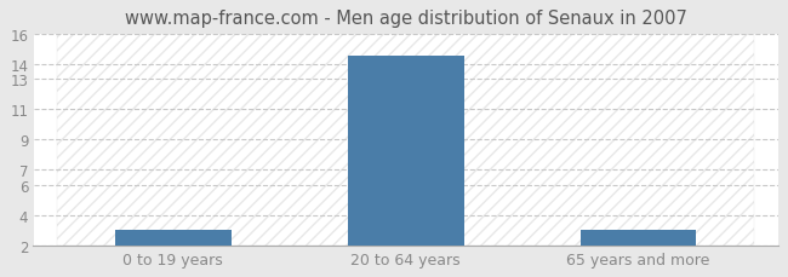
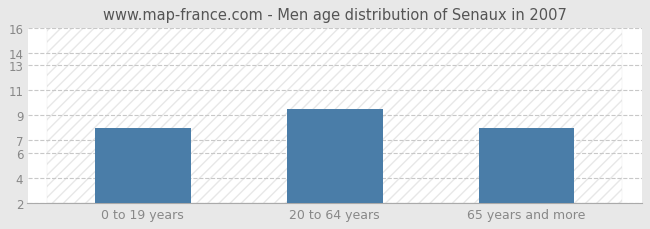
0 to 19 years: 3.0 -> 8.0
20 to 64 years: 14.5 -> 9.5
65 years and more: 3.0 -> 8.0
